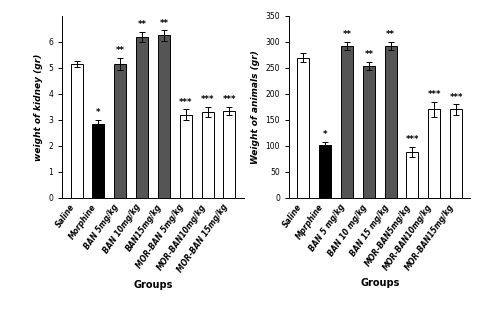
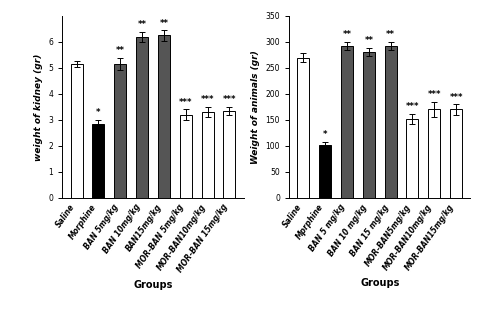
BAN 10 mg/kg: 254 -> 280
MOR-BAN5mg/kg: 88 -> 152
